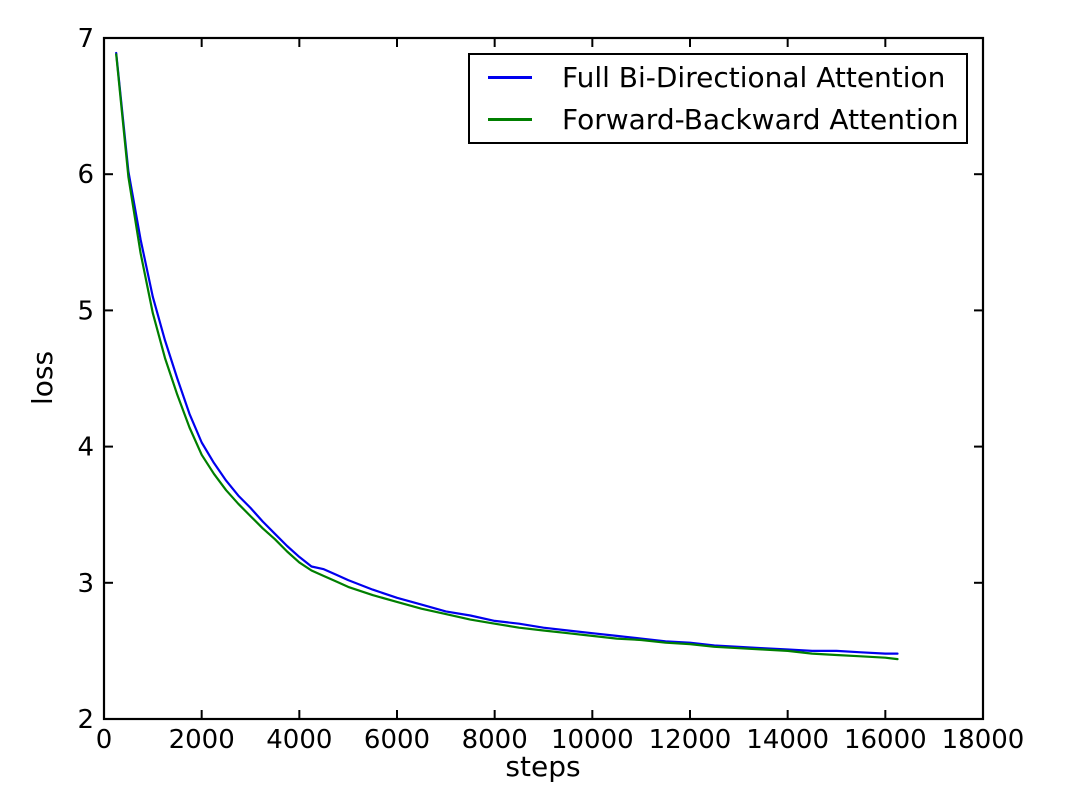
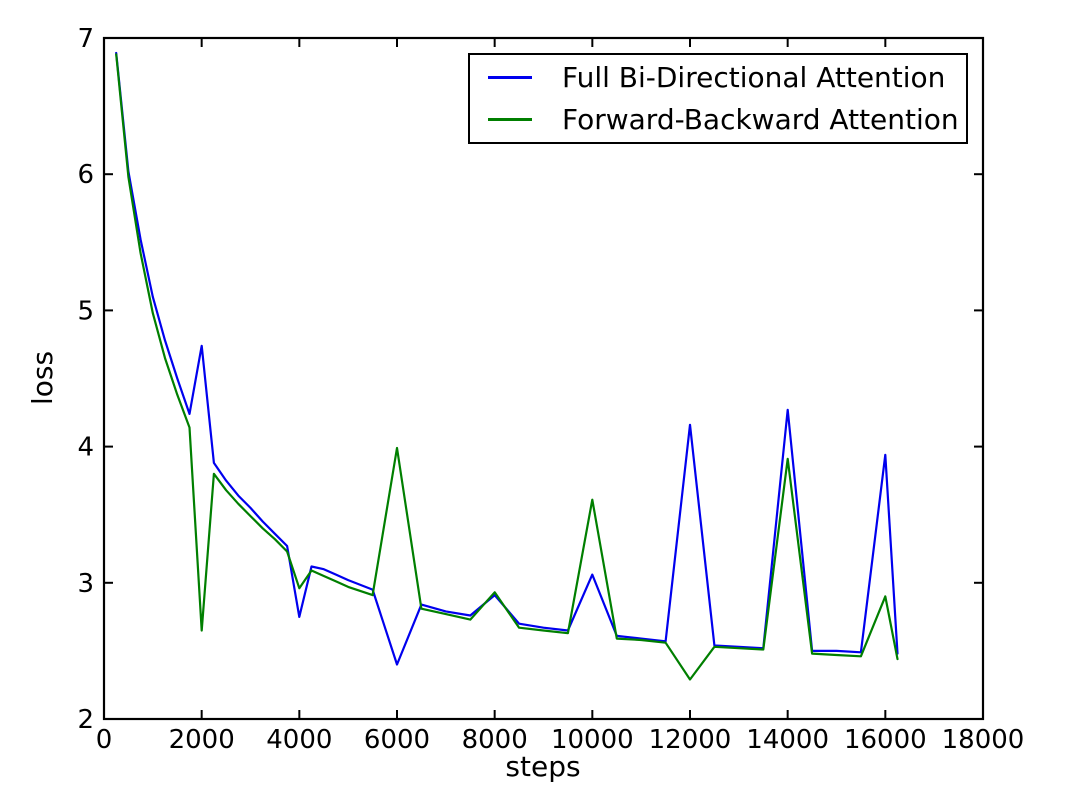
Full Bi-Directional Attention/2000: 4.03 -> 4.74
Forward-Backward Attention/2000: 3.94 -> 2.65
Full Bi-Directional Attention/4000: 3.19 -> 2.75
Forward-Backward Attention/4000: 3.15 -> 2.96
Full Bi-Directional Attention/6000: 2.89 -> 2.40
Forward-Backward Attention/6000: 2.86 -> 3.99
Full Bi-Directional Attention/8000: 2.72 -> 2.91
Forward-Backward Attention/8000: 2.70 -> 2.93
Full Bi-Directional Attention/10000: 2.63 -> 3.06
Forward-Backward Attention/10000: 2.61 -> 3.61
Full Bi-Directional Attention/12000: 2.56 -> 4.16
Forward-Backward Attention/12000: 2.55 -> 2.29
Full Bi-Directional Attention/14000: 2.51 -> 4.27
Forward-Backward Attention/14000: 2.50 -> 3.91
Full Bi-Directional Attention/16000: 2.48 -> 3.94
Forward-Backward Attention/16000: 2.45 -> 2.90
